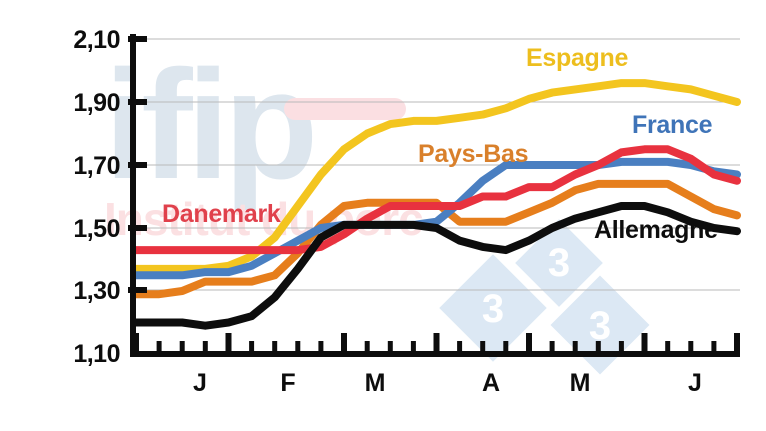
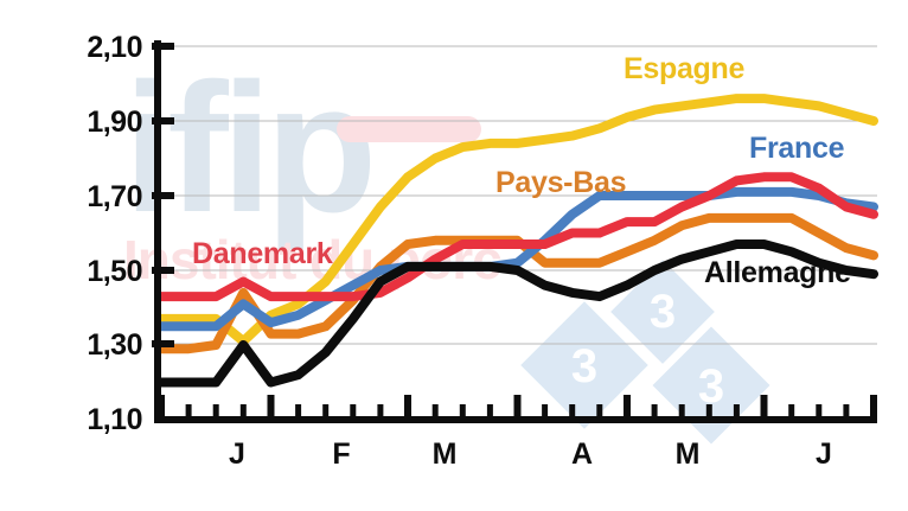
Danemark/3: 1,43 -> 1,47
Espagne/3: 1,37 -> 1,31
Pays-Bas/3: 1,33 -> 1,44
France/3: 1,36 -> 1,41
Allemagne/3: 1,19 -> 1,30
